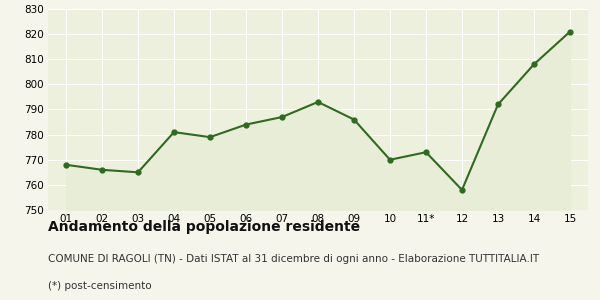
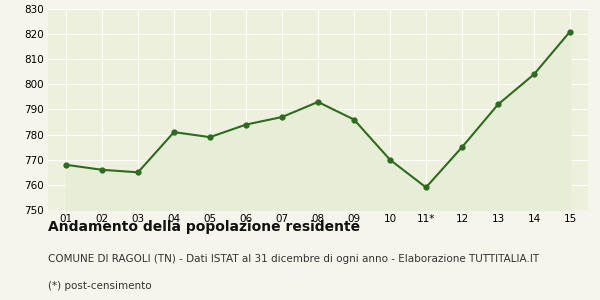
11*: 773 -> 759
12: 758 -> 775
14: 808 -> 804
